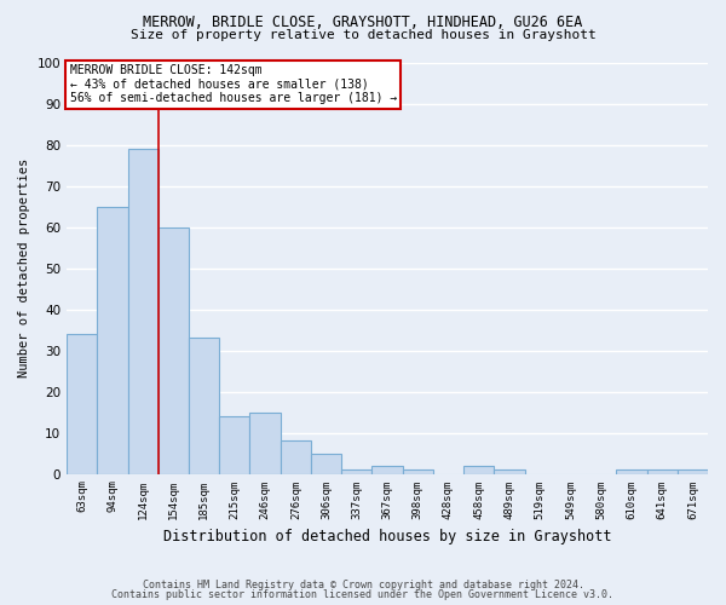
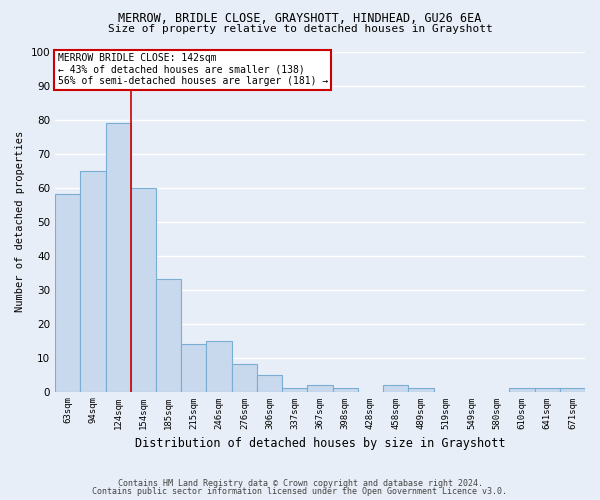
63sqm: 34 -> 58
